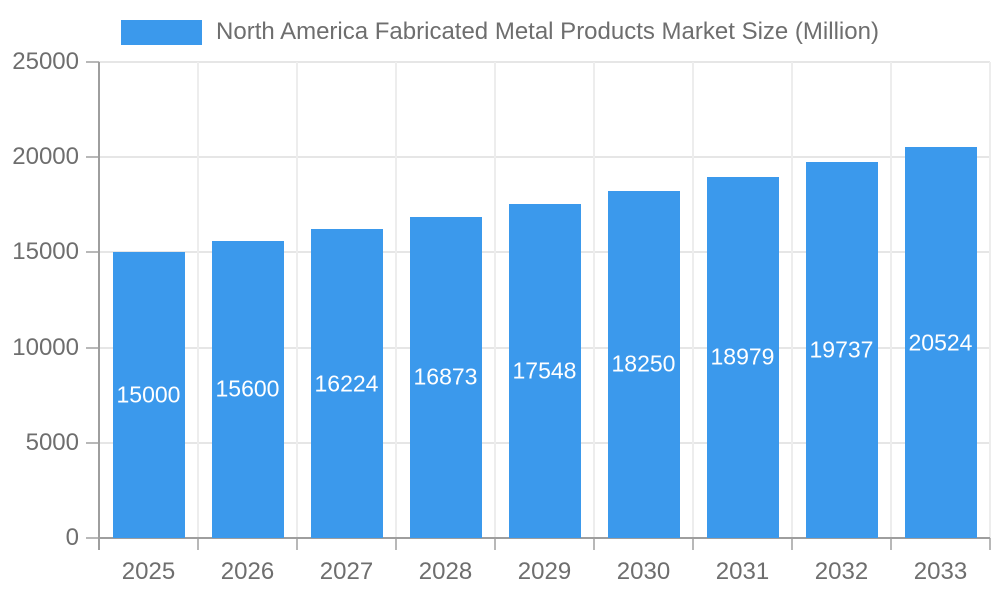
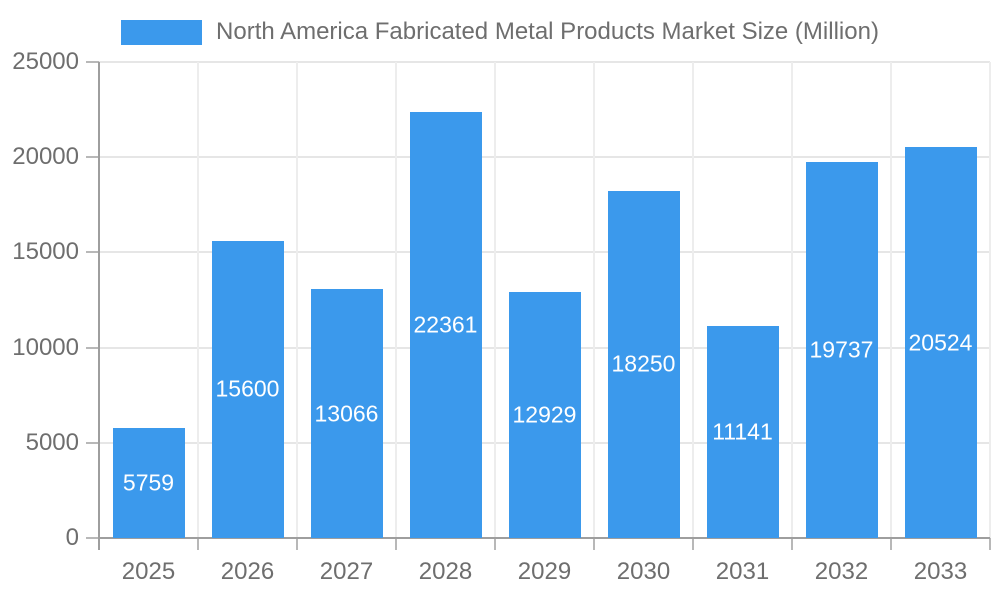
2025: 15000 -> 5759
2027: 16224 -> 13066
2028: 16873 -> 22361
2029: 17548 -> 12929
2031: 18979 -> 11141
